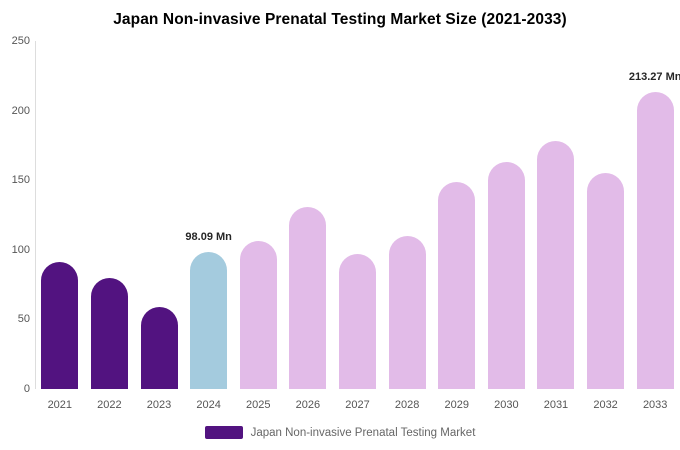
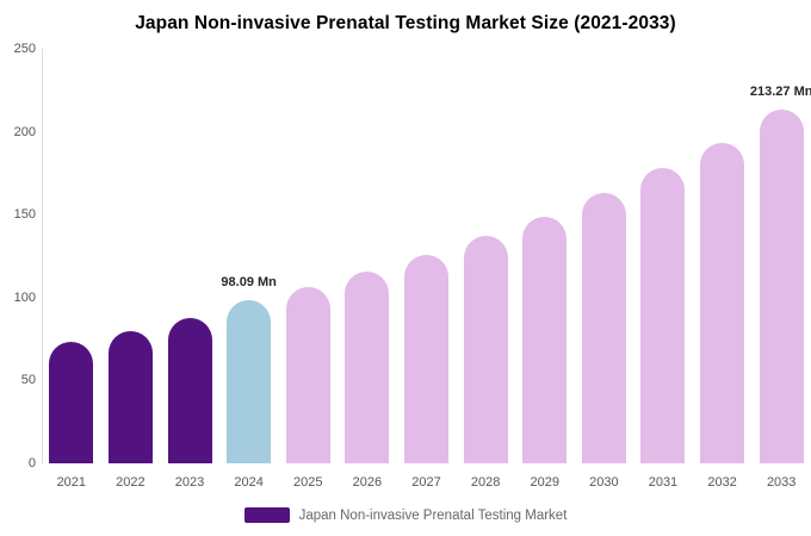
2021: 91 -> 73
2023: 59 -> 88
2026: 131 -> 116
2027: 97 -> 126
2028: 110 -> 137
2032: 155 -> 193
